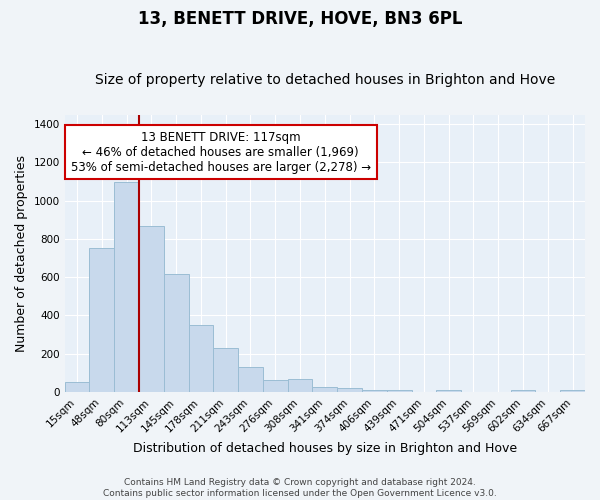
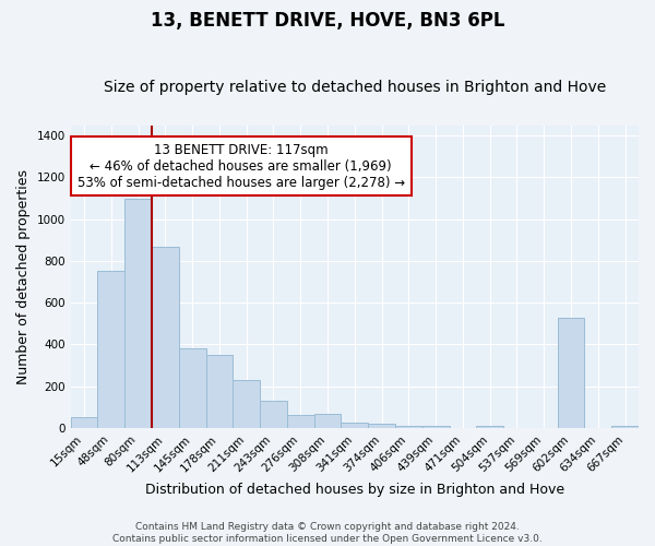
145sqm: 620 -> 380
602sqm: 10 -> 530
